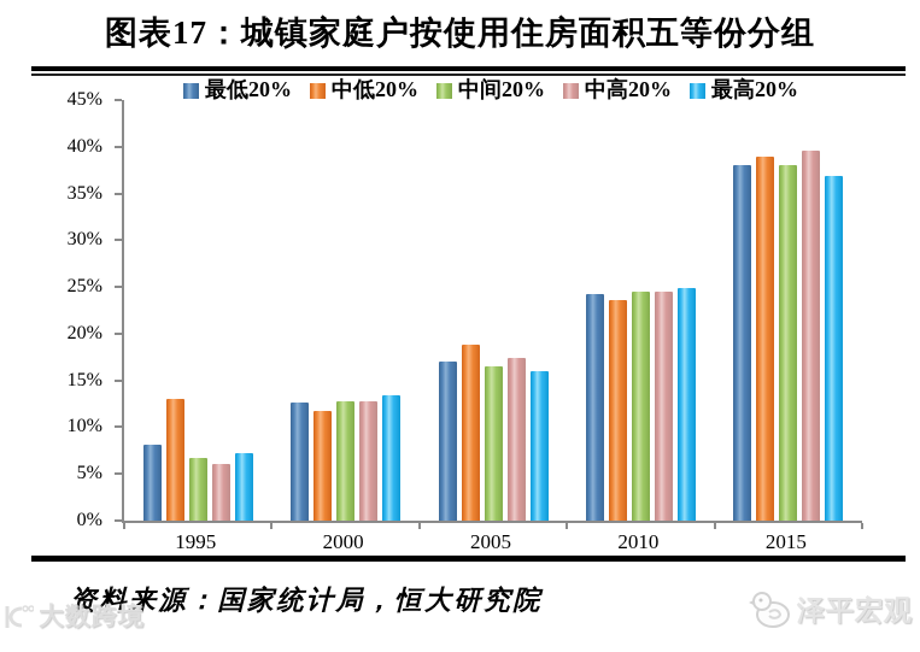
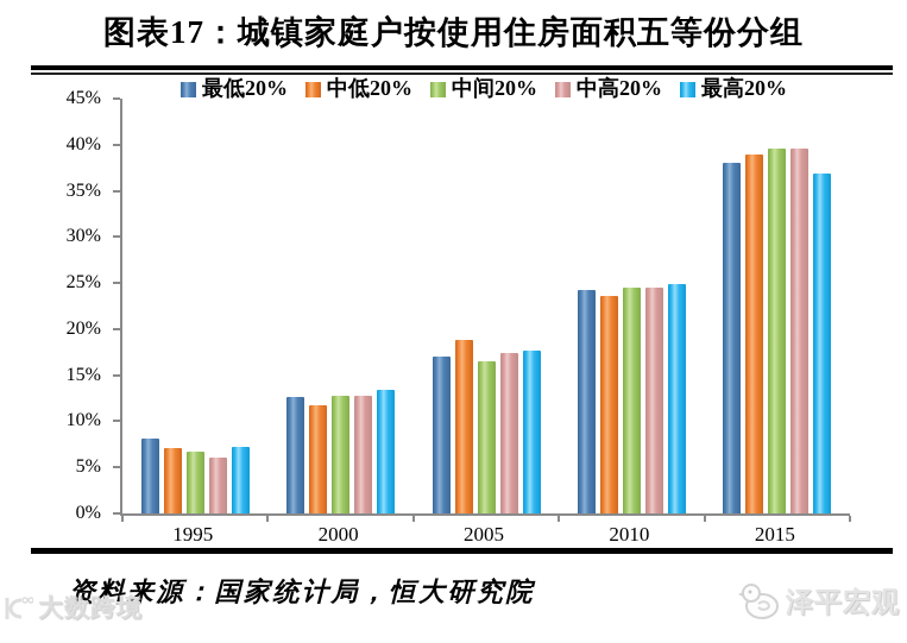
中低20%/1995: 13% -> 7%
最高20%/2005: 16% -> 18%
中间20%/2015: 38% -> 40%
